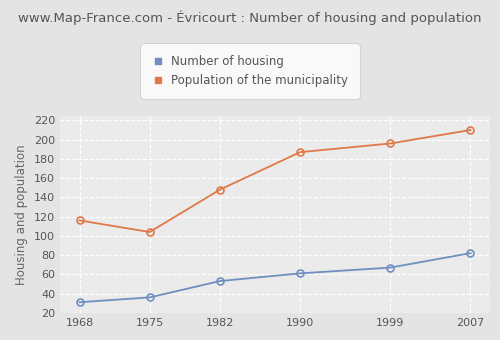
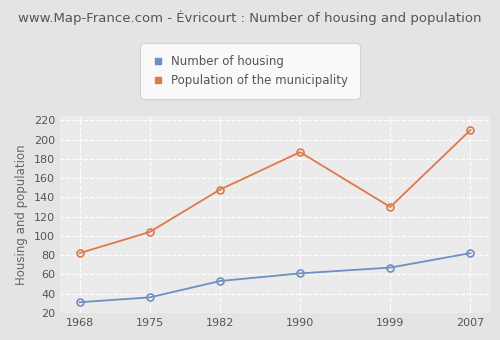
Population of the municipality/1968: 116 -> 82
Population of the municipality/1999: 196 -> 130
